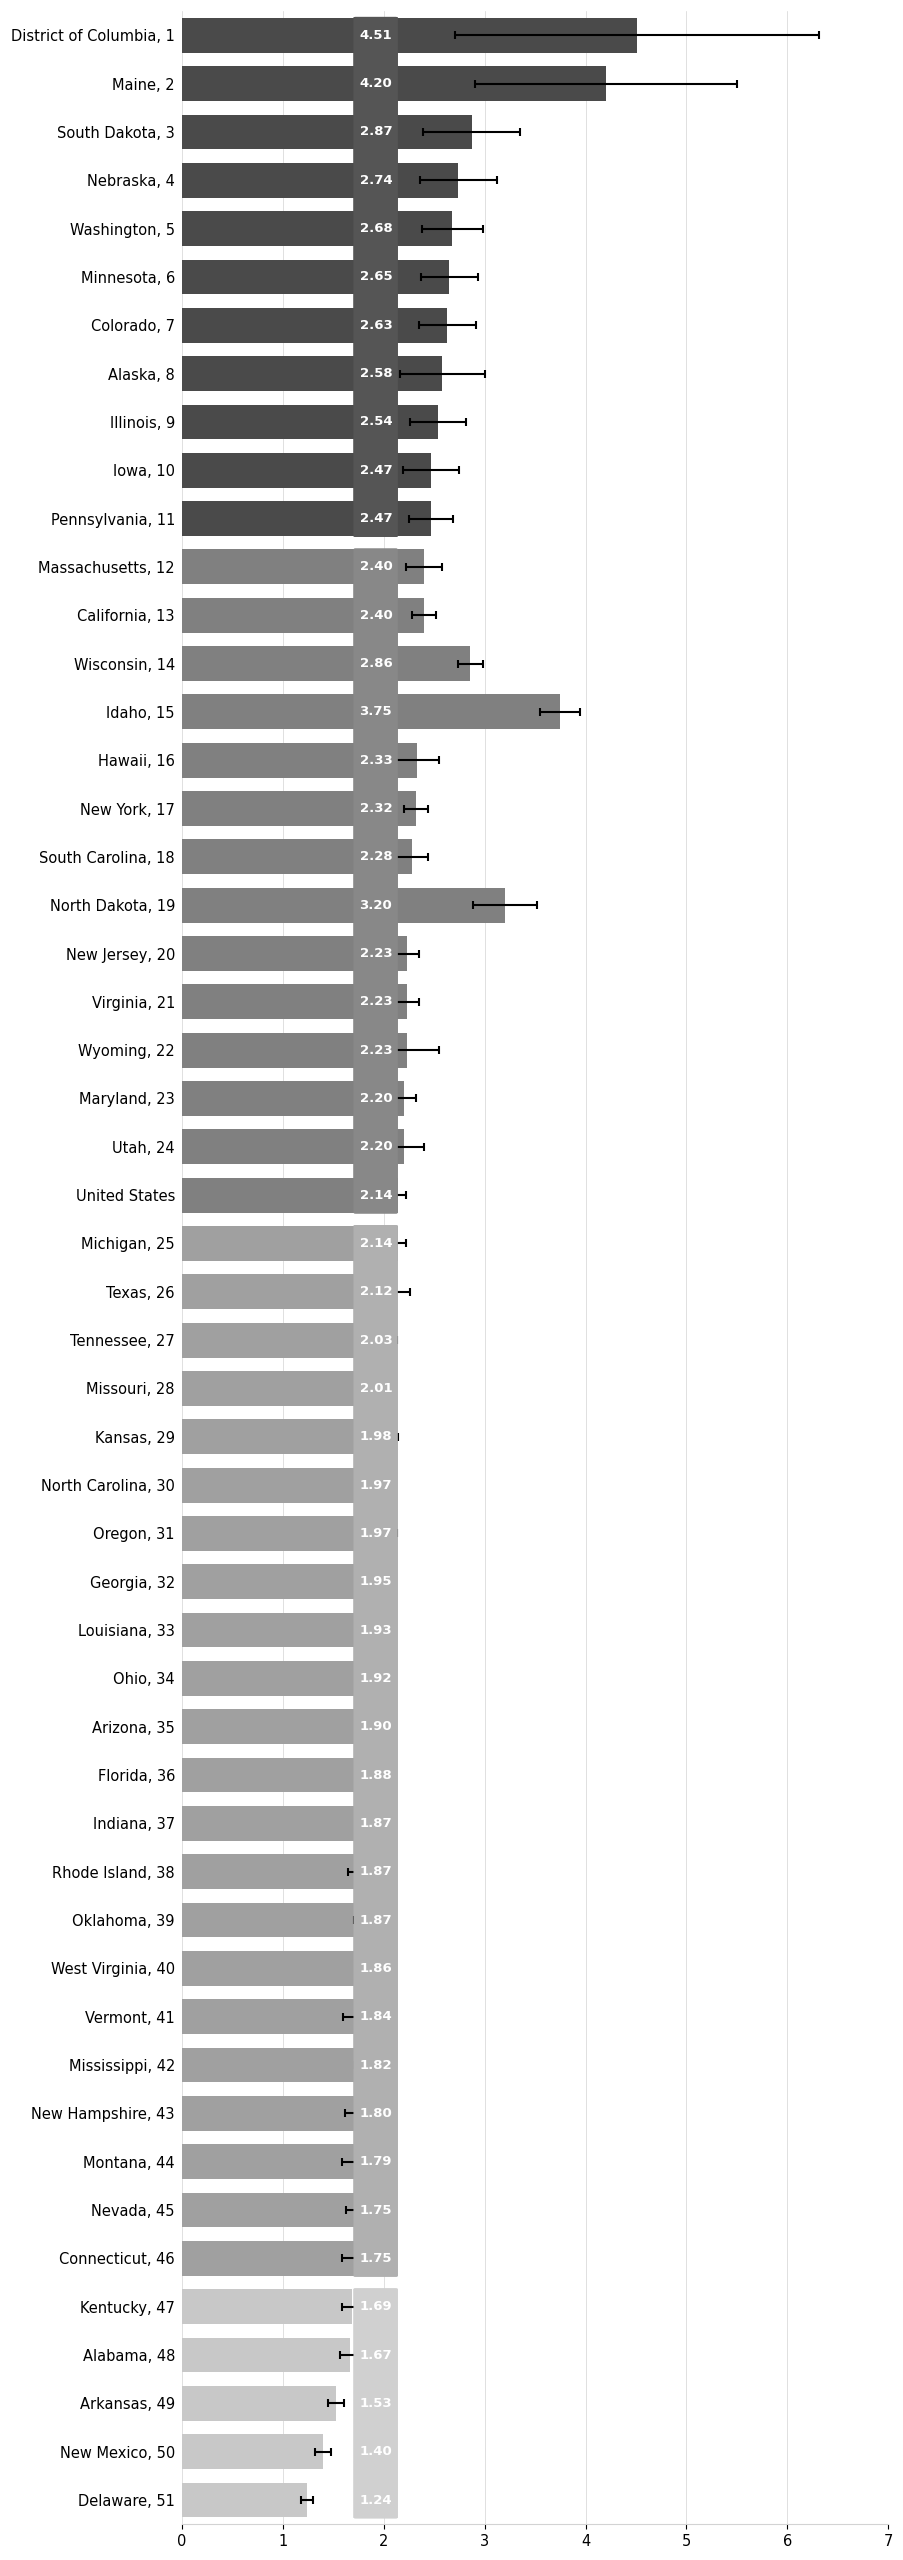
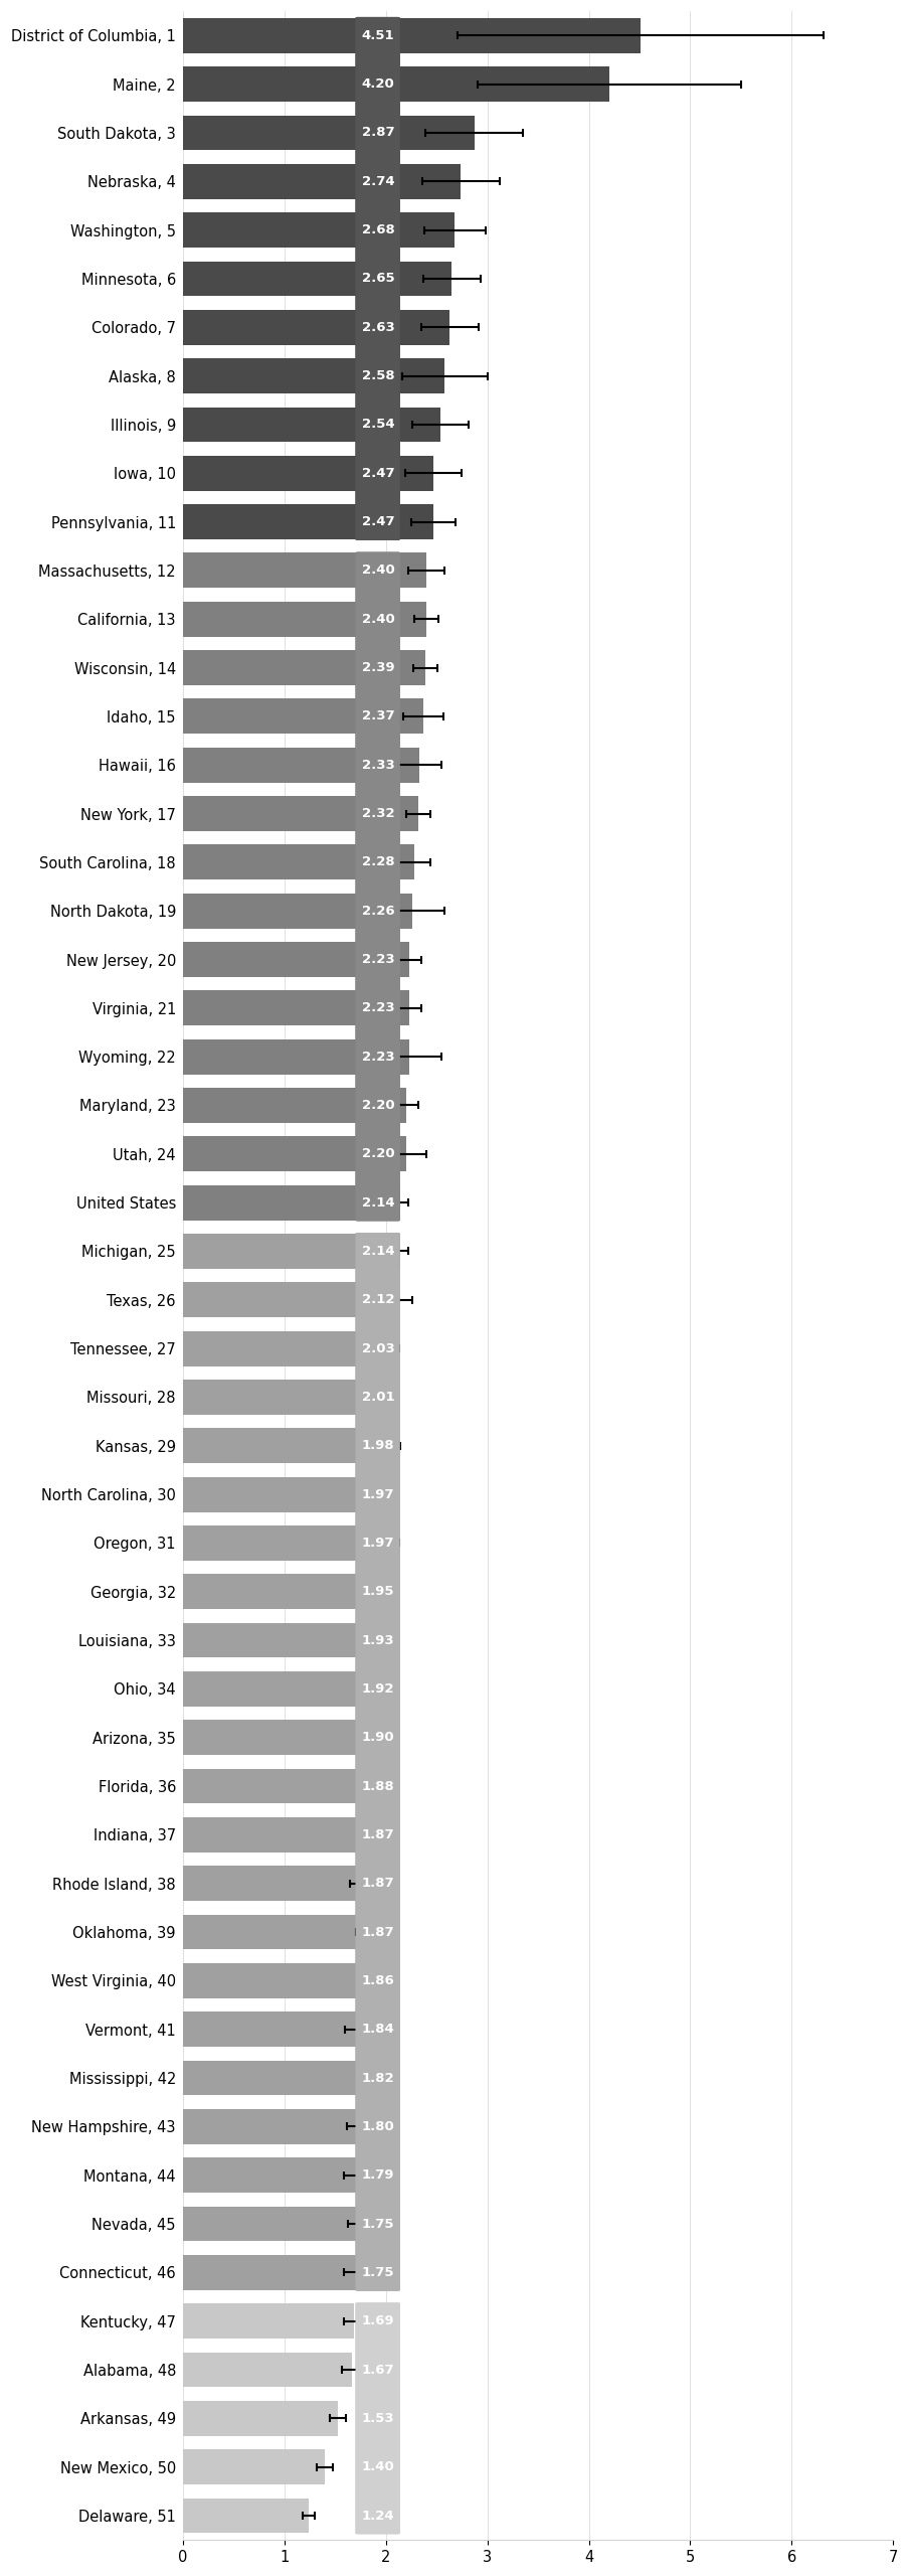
Wisconsin, 14: 2.86 -> 2.39
Idaho, 15: 3.75 -> 2.37
North Dakota, 19: 3.20 -> 2.26
